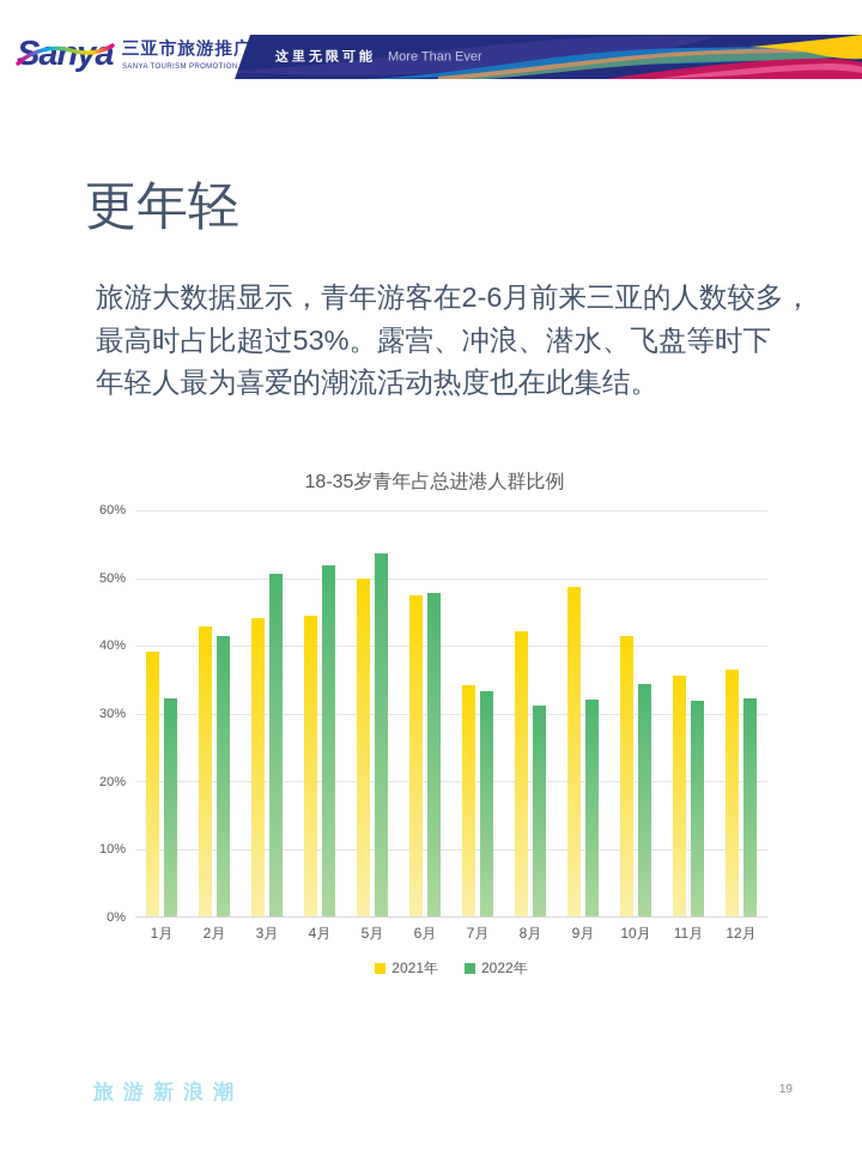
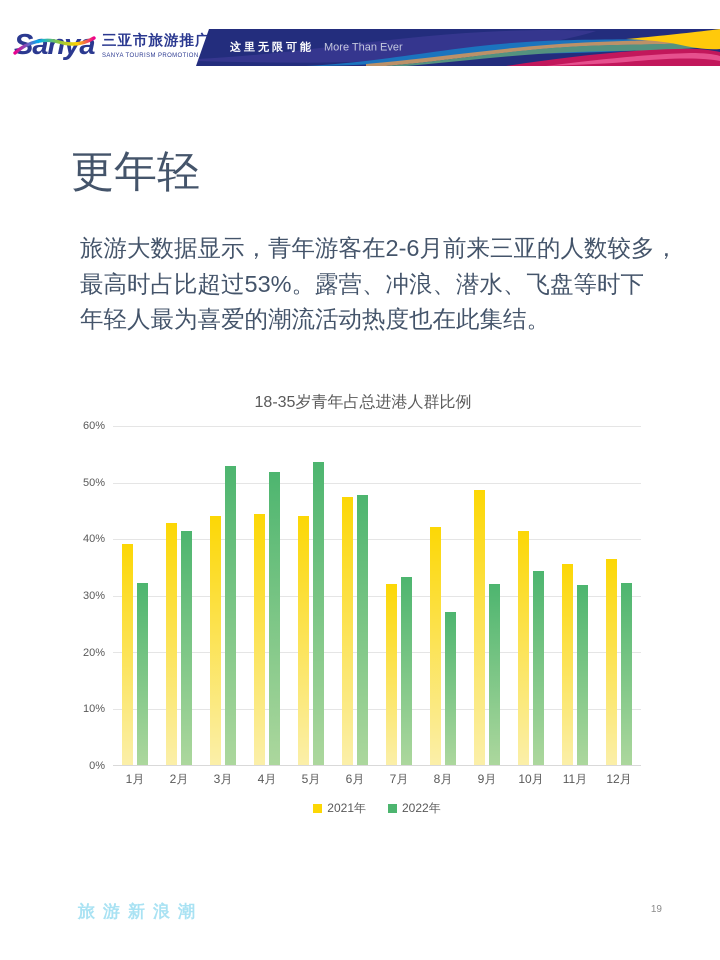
2022年/3月: 51% -> 53%
2021年/5月: 50% -> 44%
2021年/7月: 34% -> 32%
2022年/8月: 31% -> 27%
